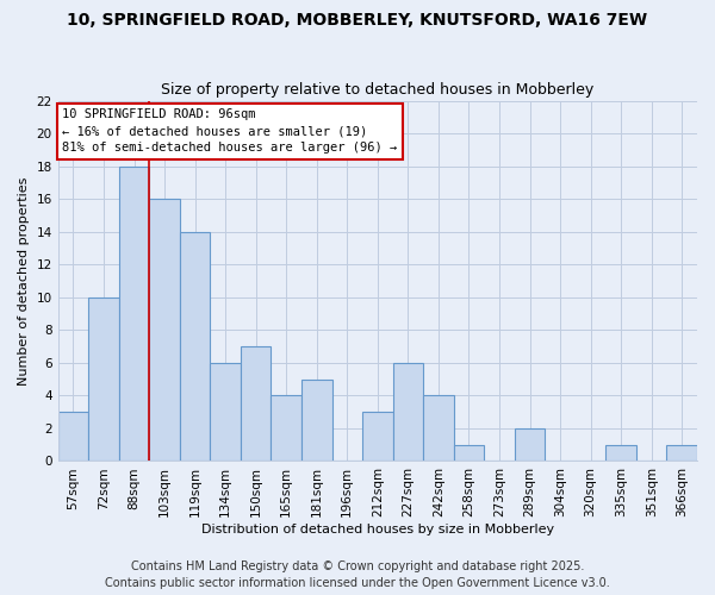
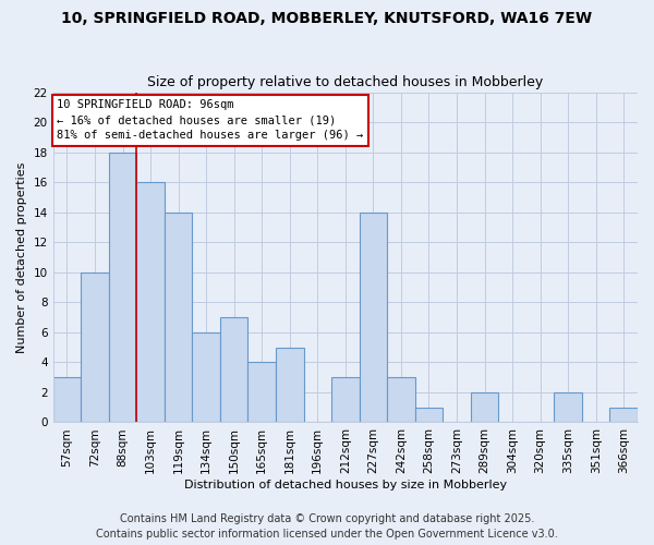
227sqm: 6 -> 14
242sqm: 4 -> 3
335sqm: 1 -> 2
